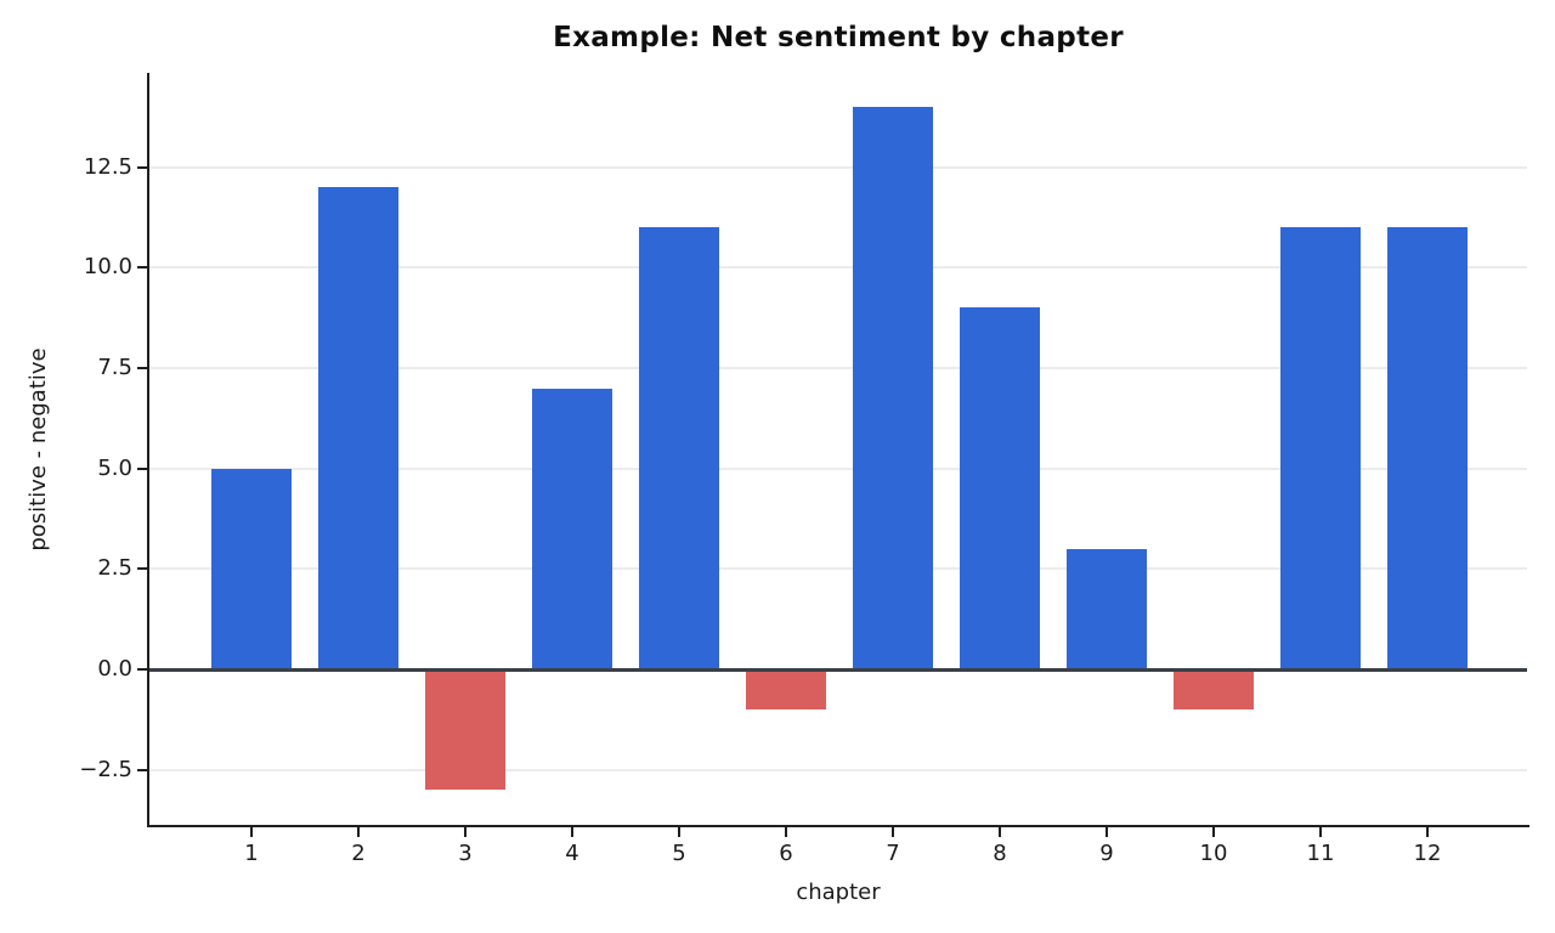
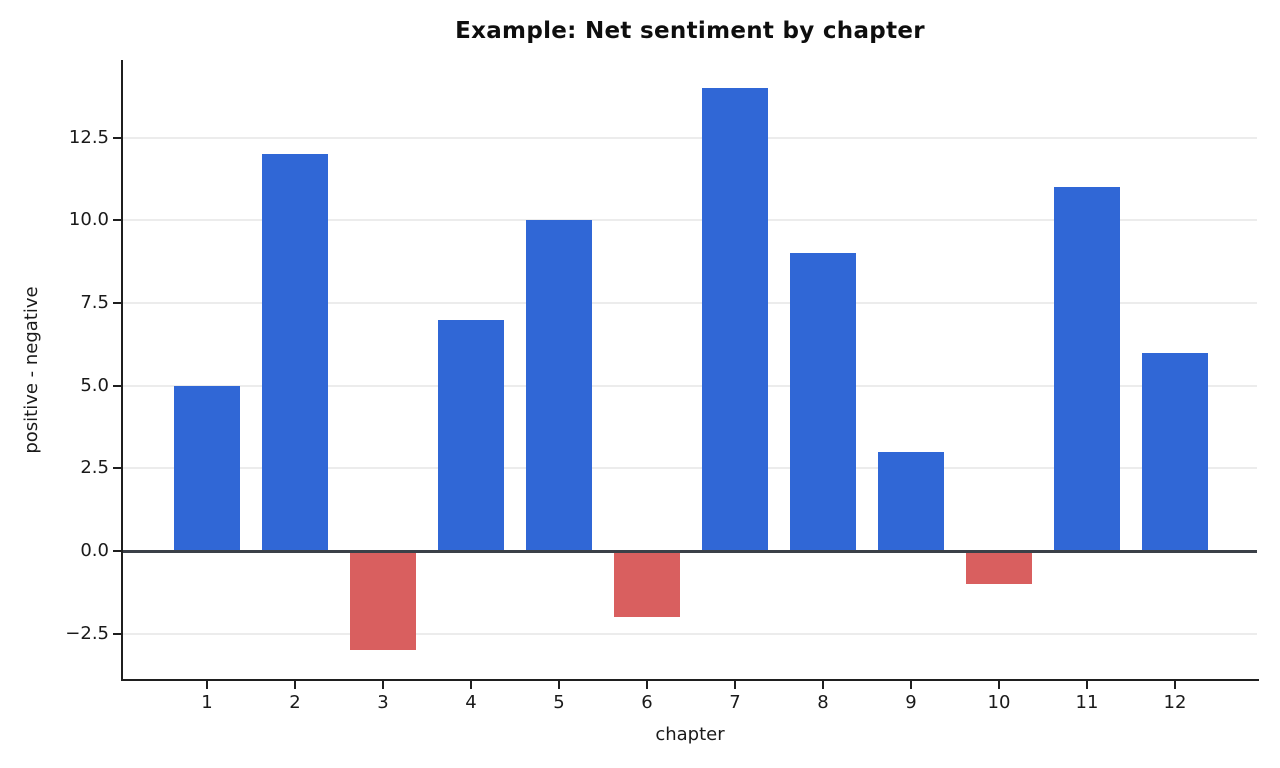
5: 11 -> 10
6: -1 -> -2
12: 11 -> 6
